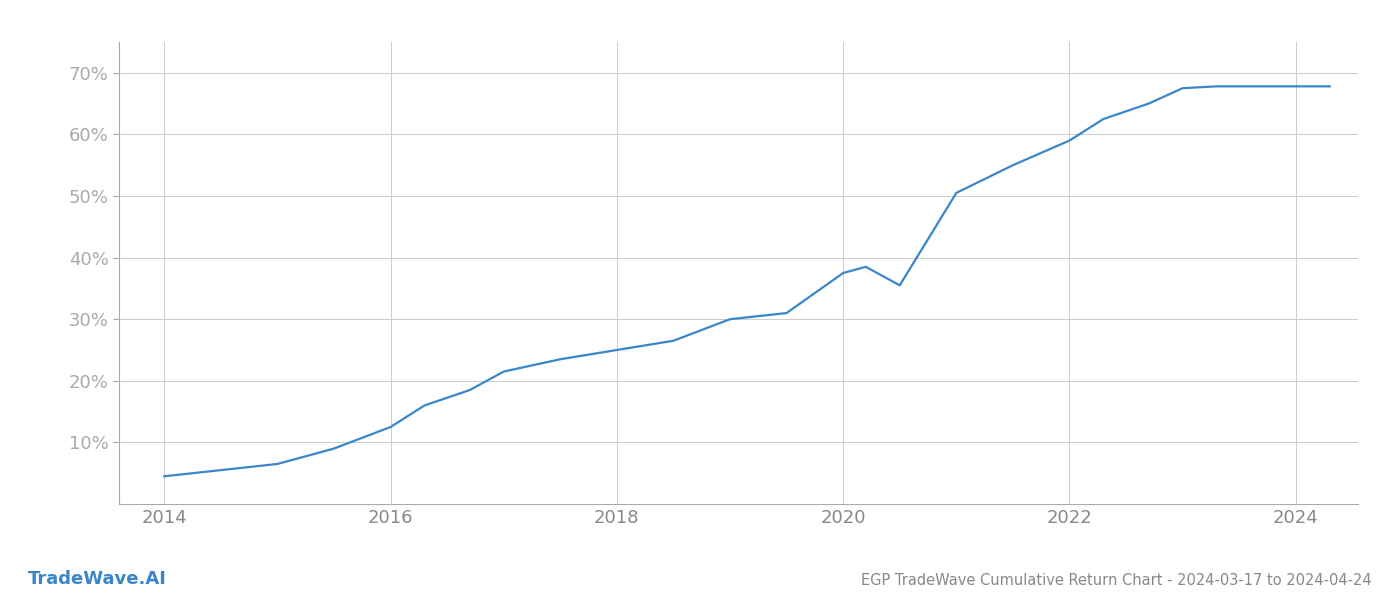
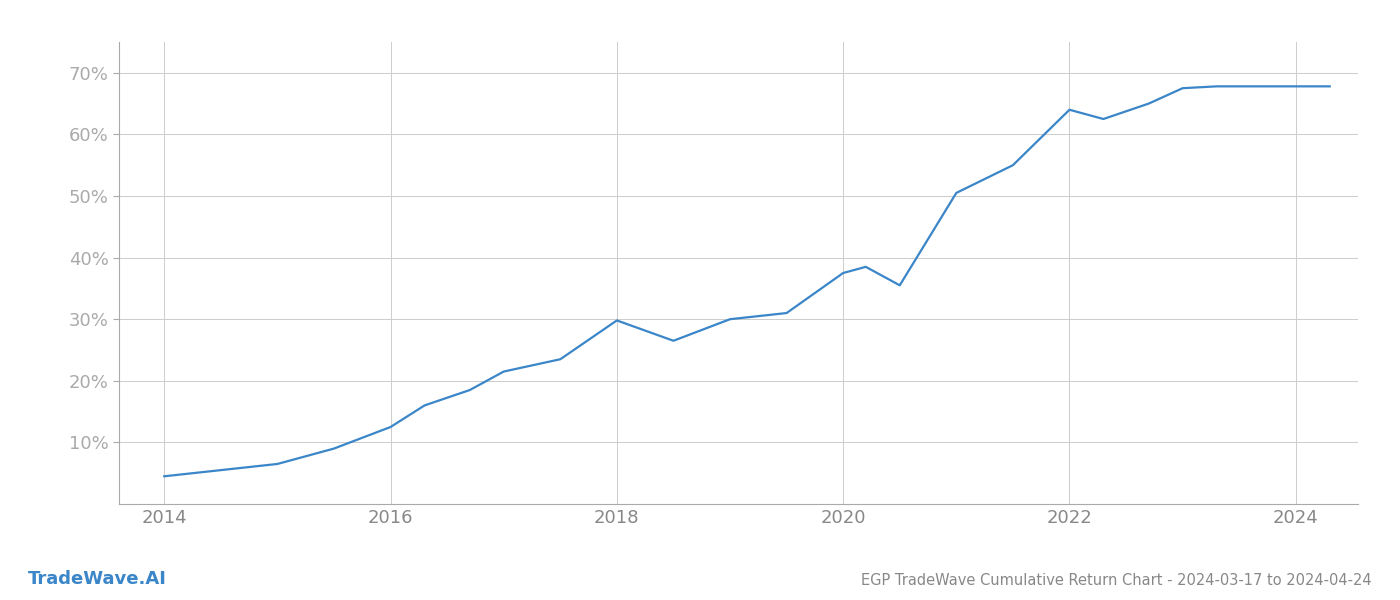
2018: 25.0% -> 29.8%
2022: 59.0% -> 64.0%
